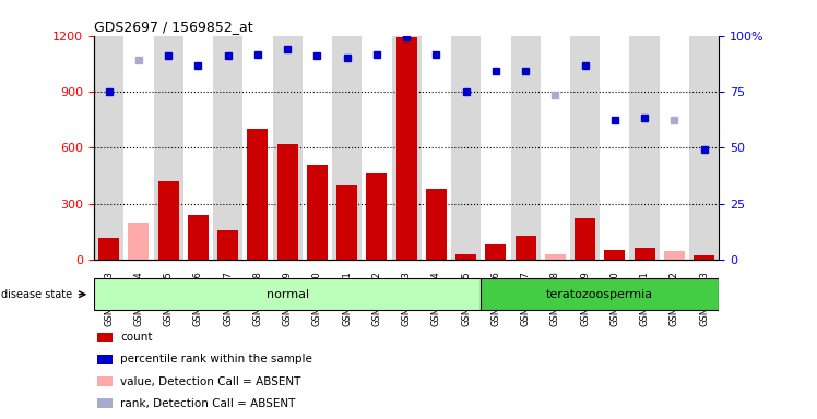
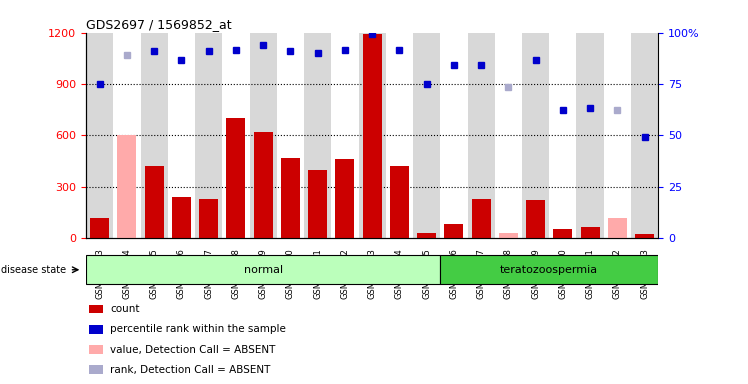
GSM158464: 200 -> 600
GSM158467: 160 -> 230
GSM158470: 510 -> 470
GSM158474: 380 -> 420
GSM158477: 130 -> 230
GSM158482: 50 -> 120
